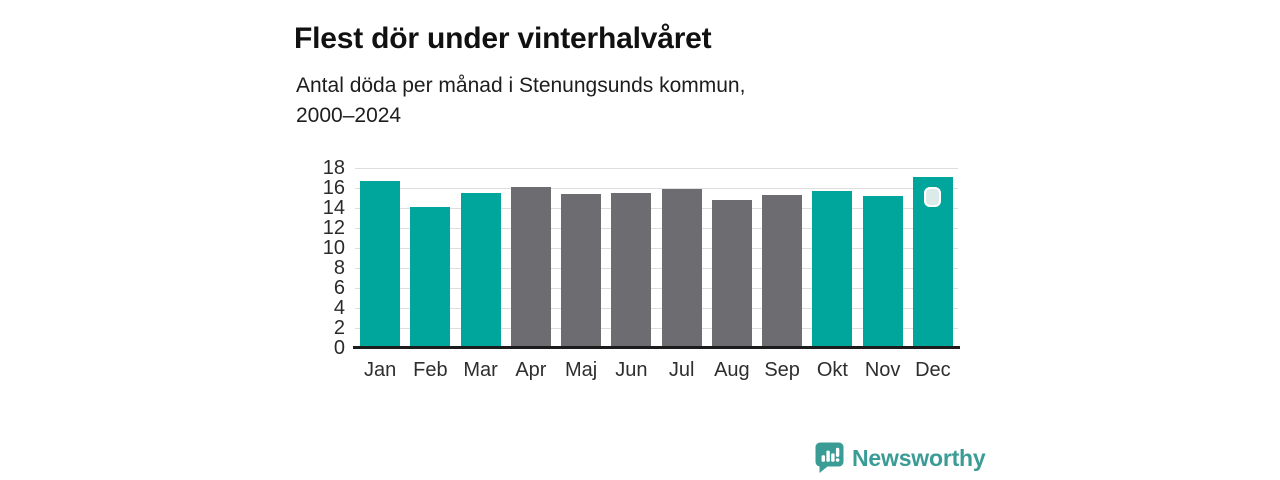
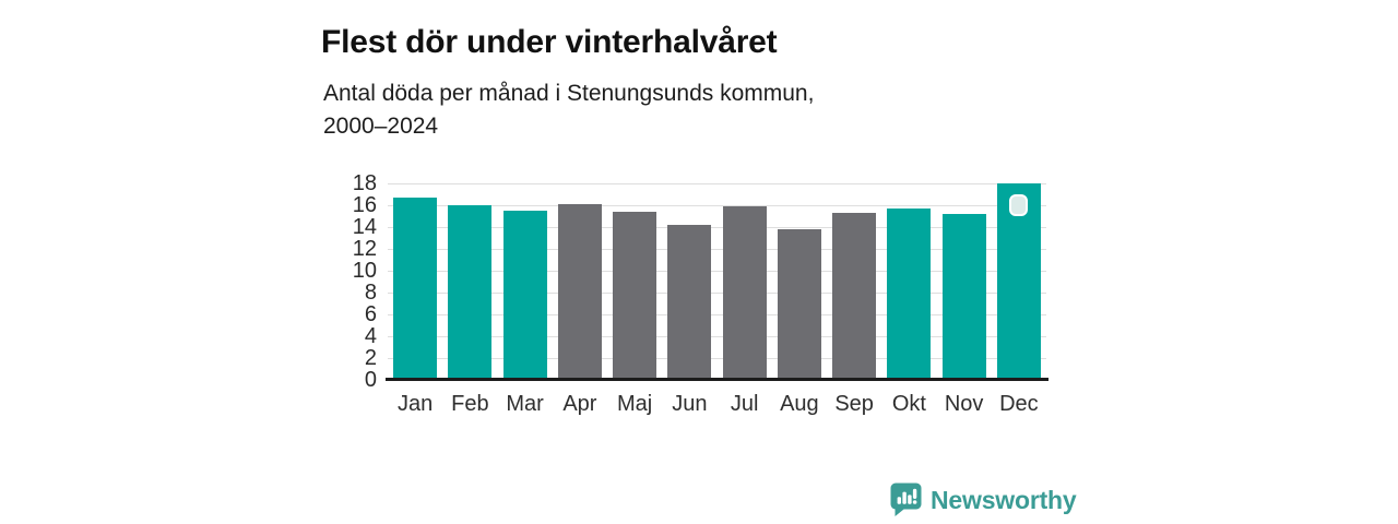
Feb: 14.1 -> 16.0
Jun: 15.5 -> 14.2
Aug: 14.8 -> 13.8
Dec: 17.1 -> 18.0
